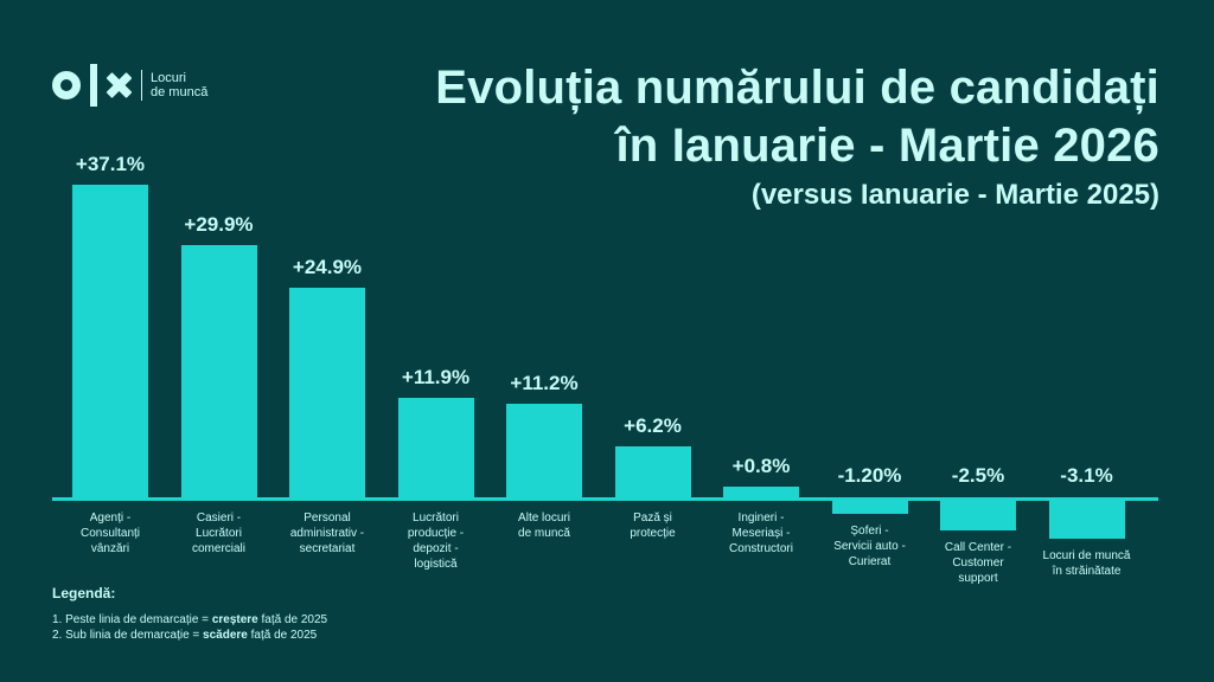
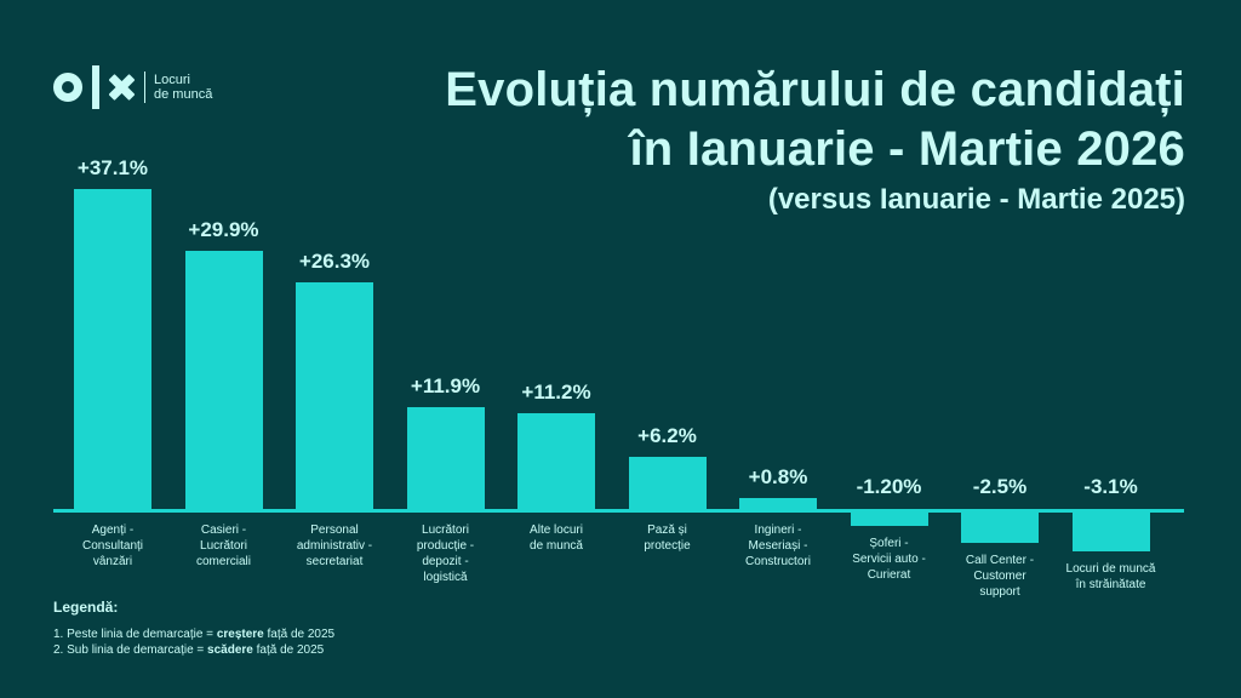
Personal administrativ - secretariat: +24.9% -> +26.3%
